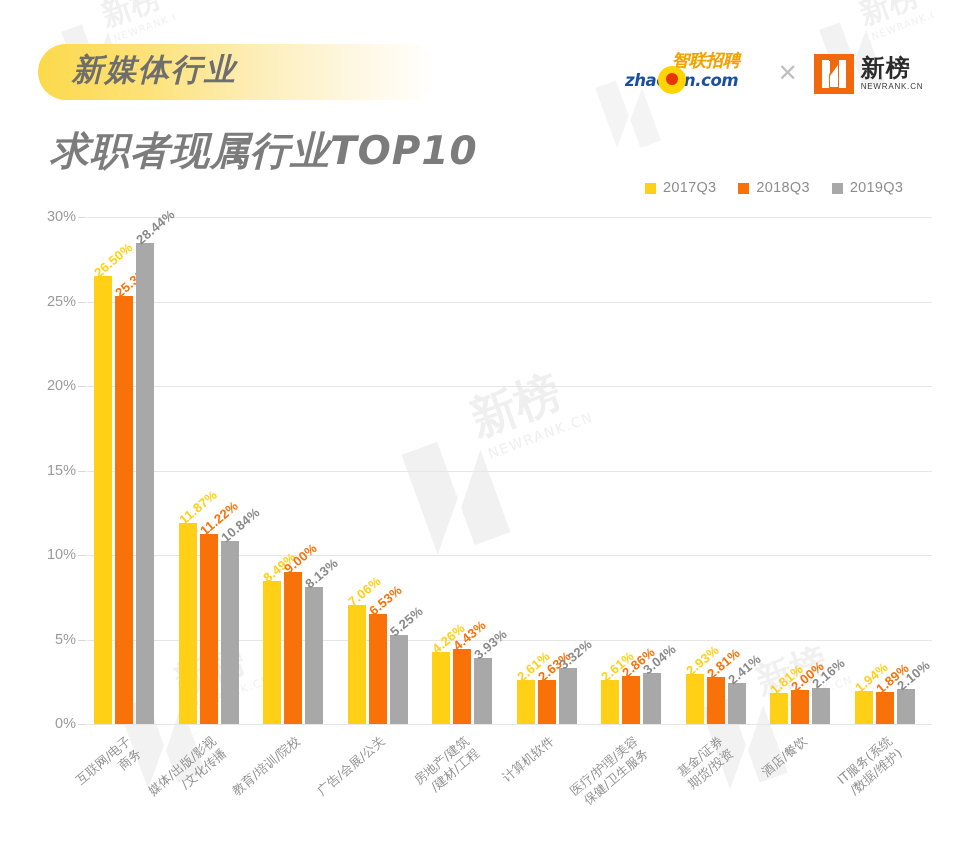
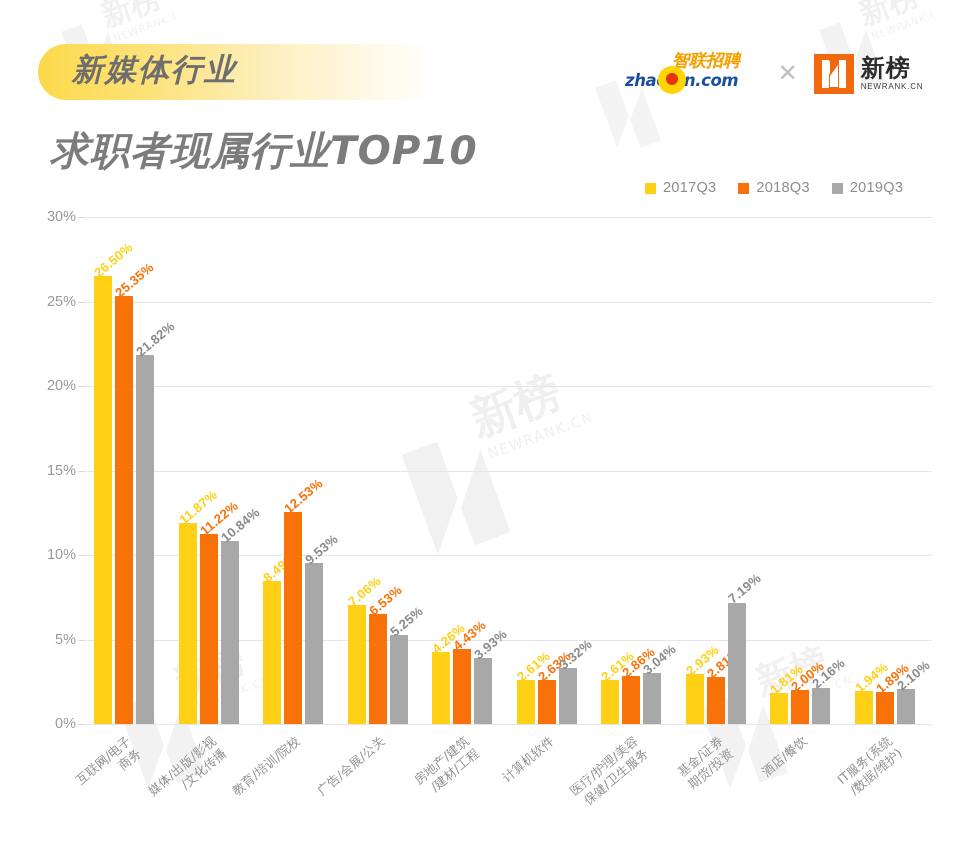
2019Q3/互联网/电子 商务: 28.44% -> 21.82%
2018Q3/教育/培训/院校: 9.00% -> 12.53%
2019Q3/教育/培训/院校: 8.13% -> 9.53%
2019Q3/基金/证券 期货/投资: 2.41% -> 7.19%
